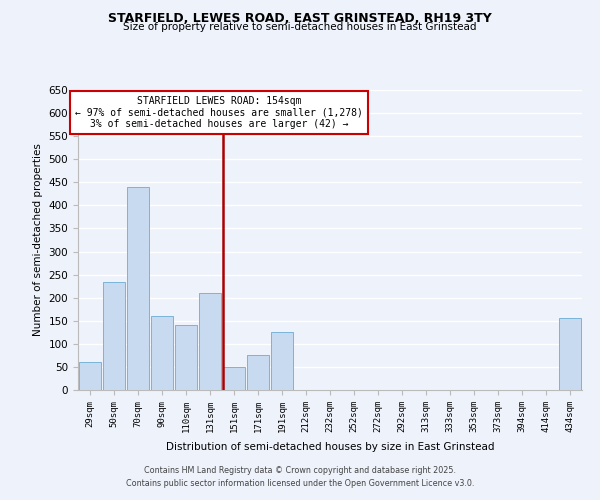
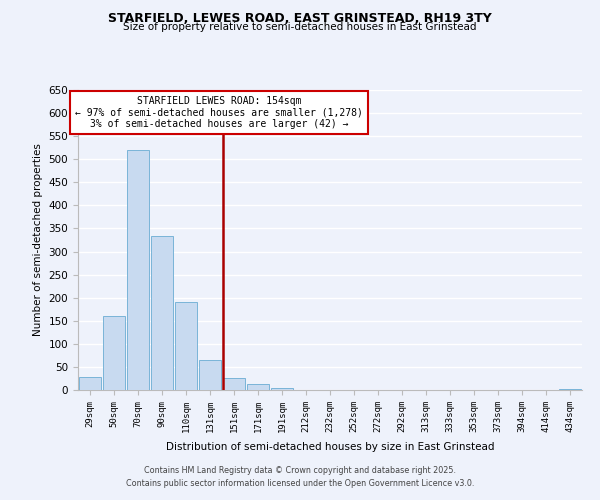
29sqm: 60 -> 29
50sqm: 235 -> 160
70sqm: 440 -> 521
90sqm: 160 -> 333
110sqm: 140 -> 190
131sqm: 210 -> 65
151sqm: 50 -> 25
171sqm: 75 -> 13
191sqm: 125 -> 5
434sqm: 155 -> 2
